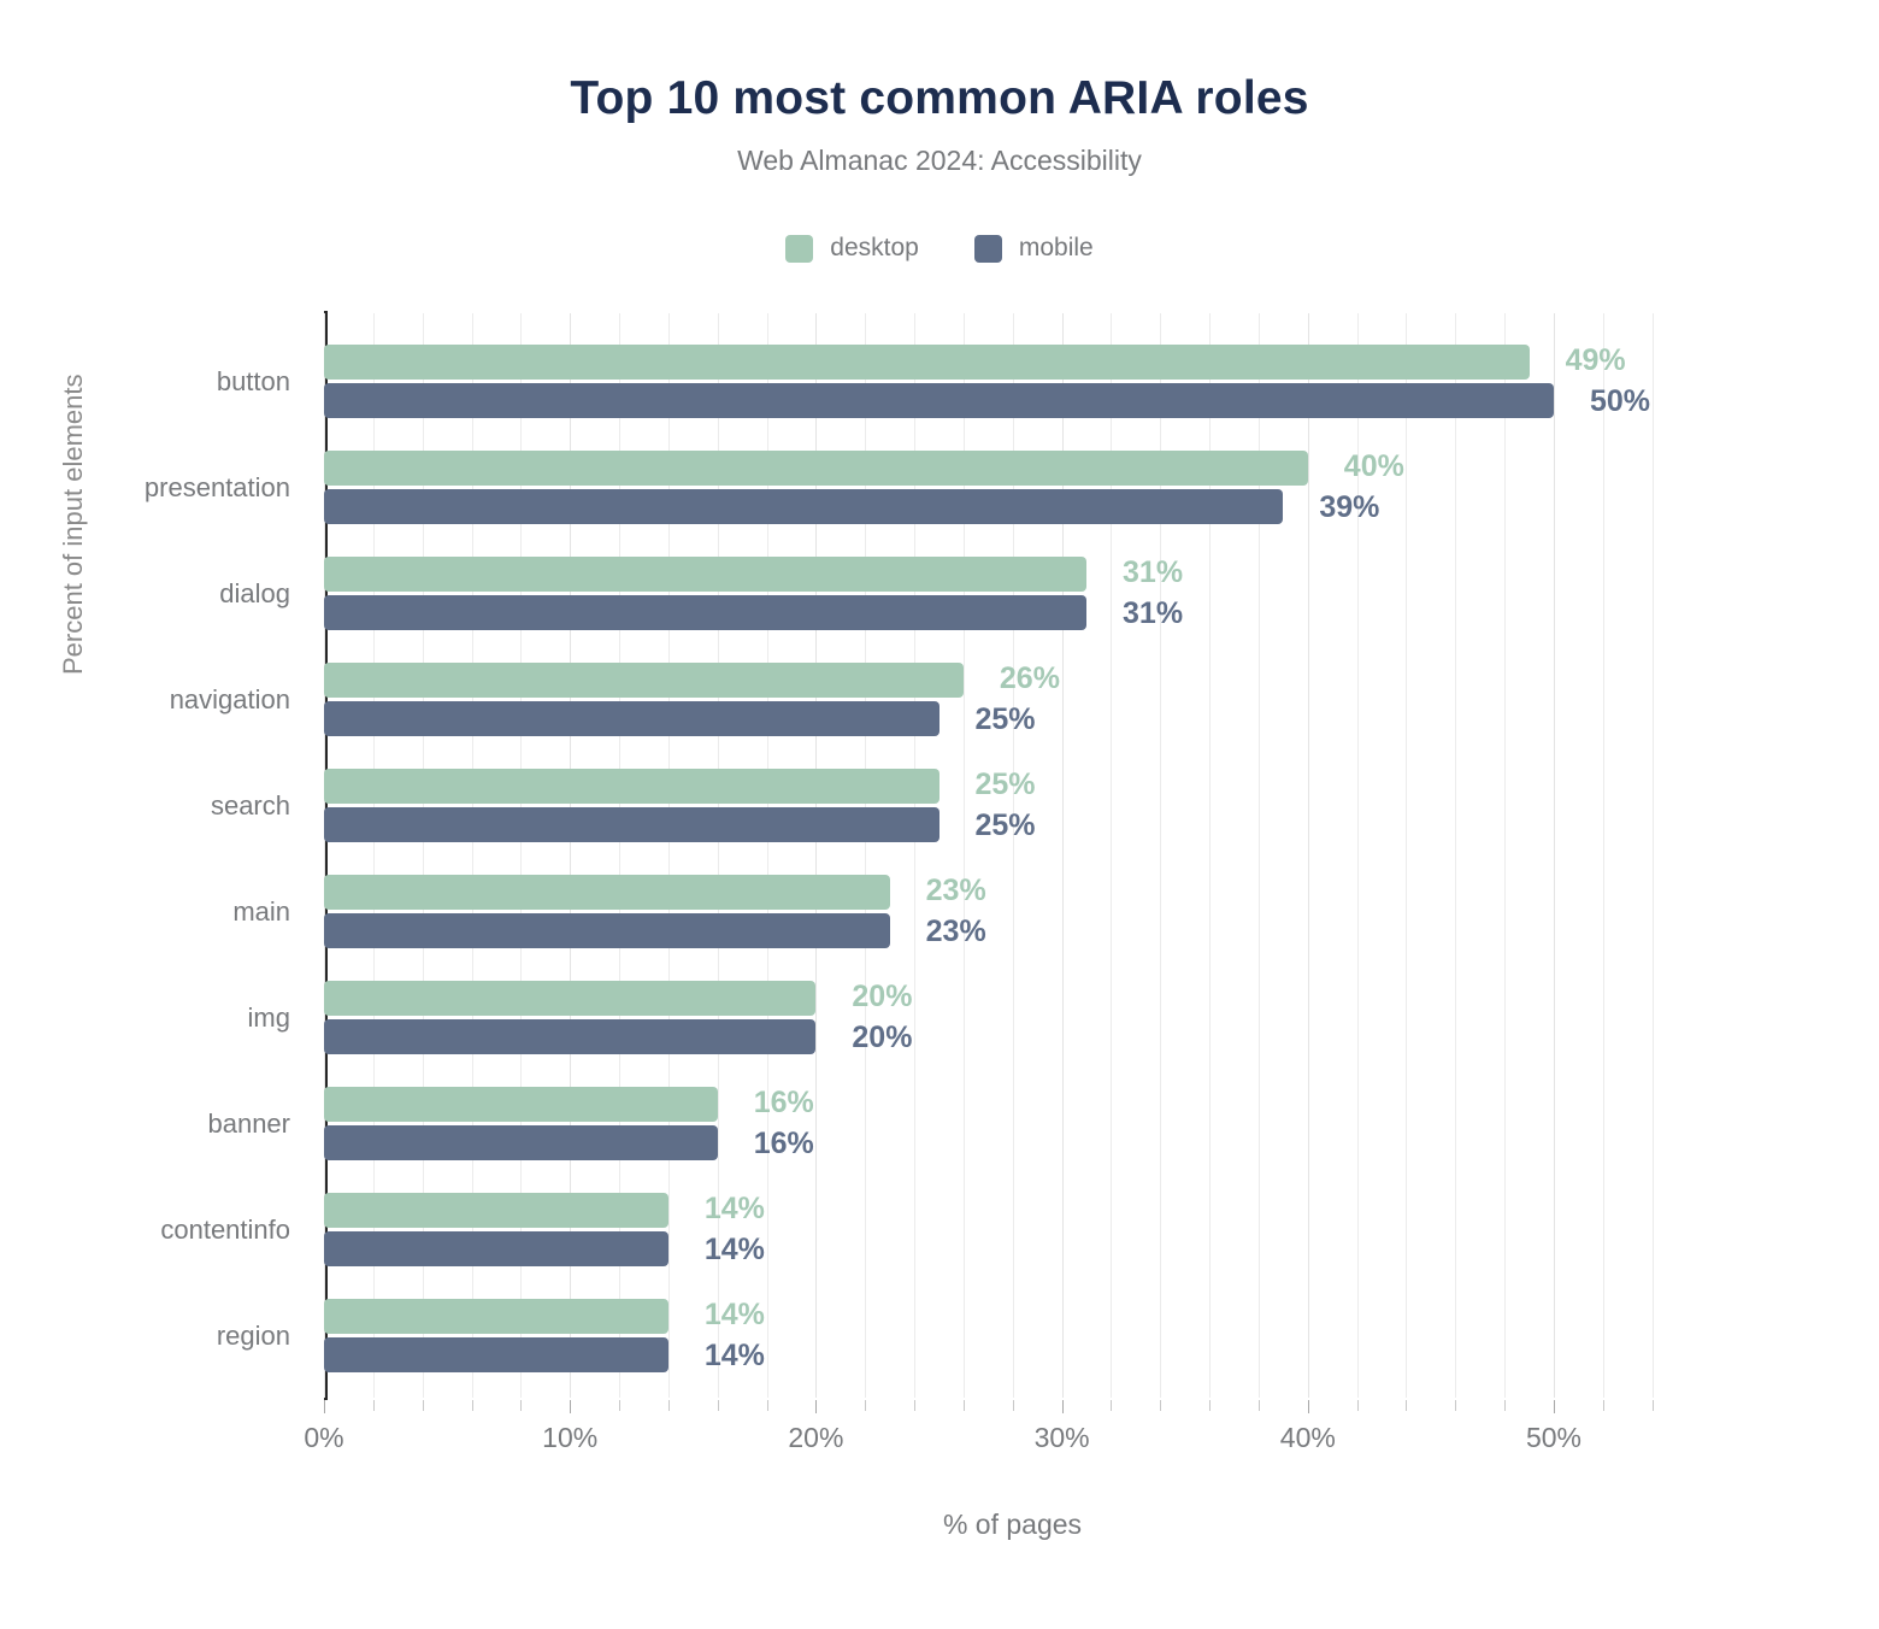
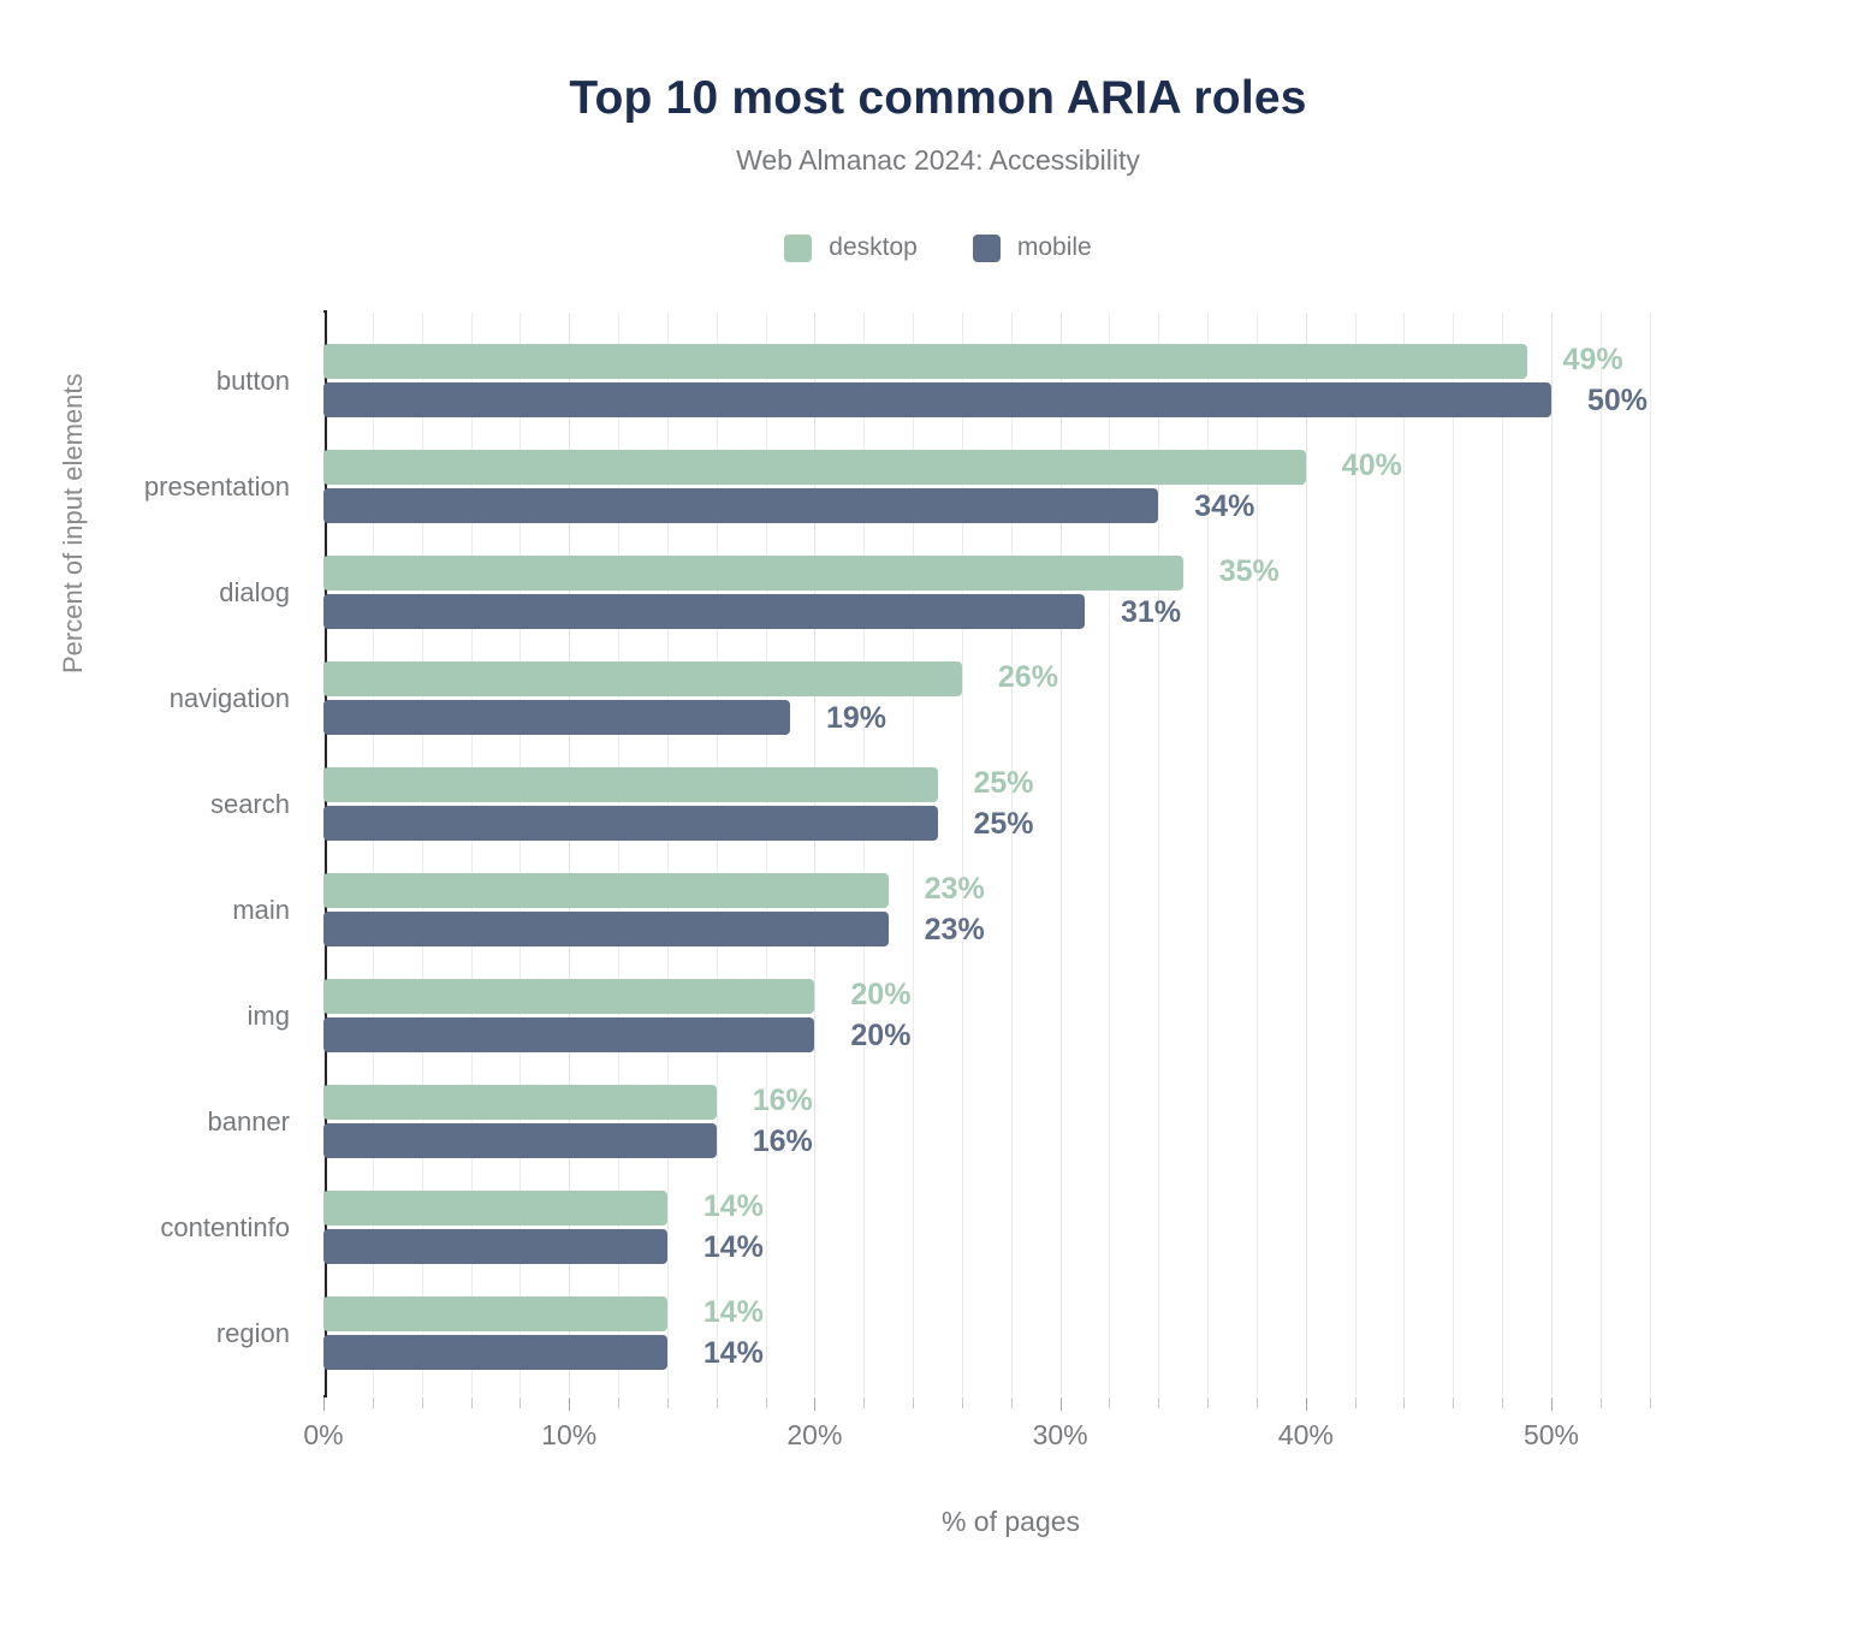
mobile/presentation: 39% -> 34%
desktop/dialog: 31% -> 35%
mobile/navigation: 25% -> 19%
